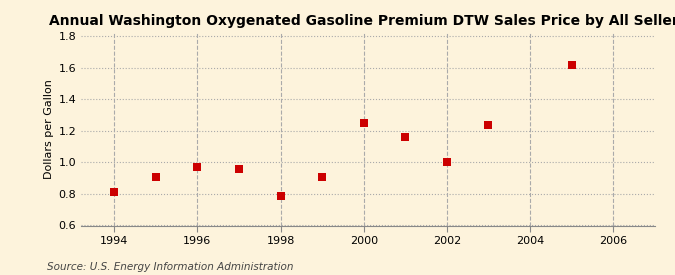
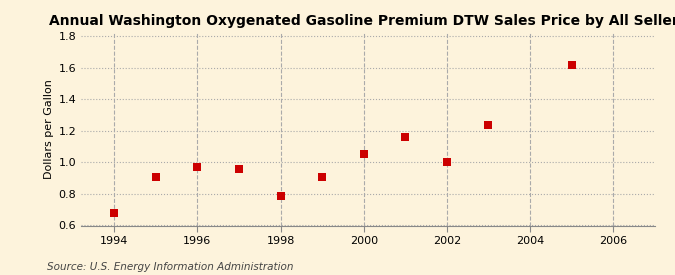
1994: 0.81 -> 0.68
2000: 1.25 -> 1.05
